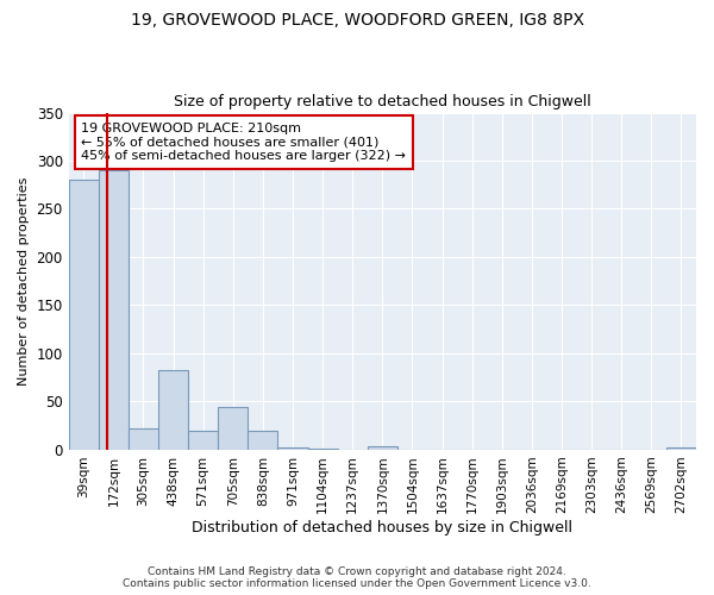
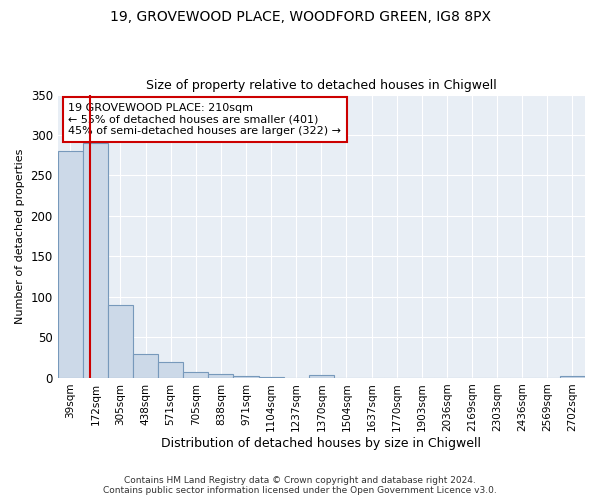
305sqm: 22 -> 90
438sqm: 82 -> 30
705sqm: 44 -> 7
838sqm: 20 -> 5
